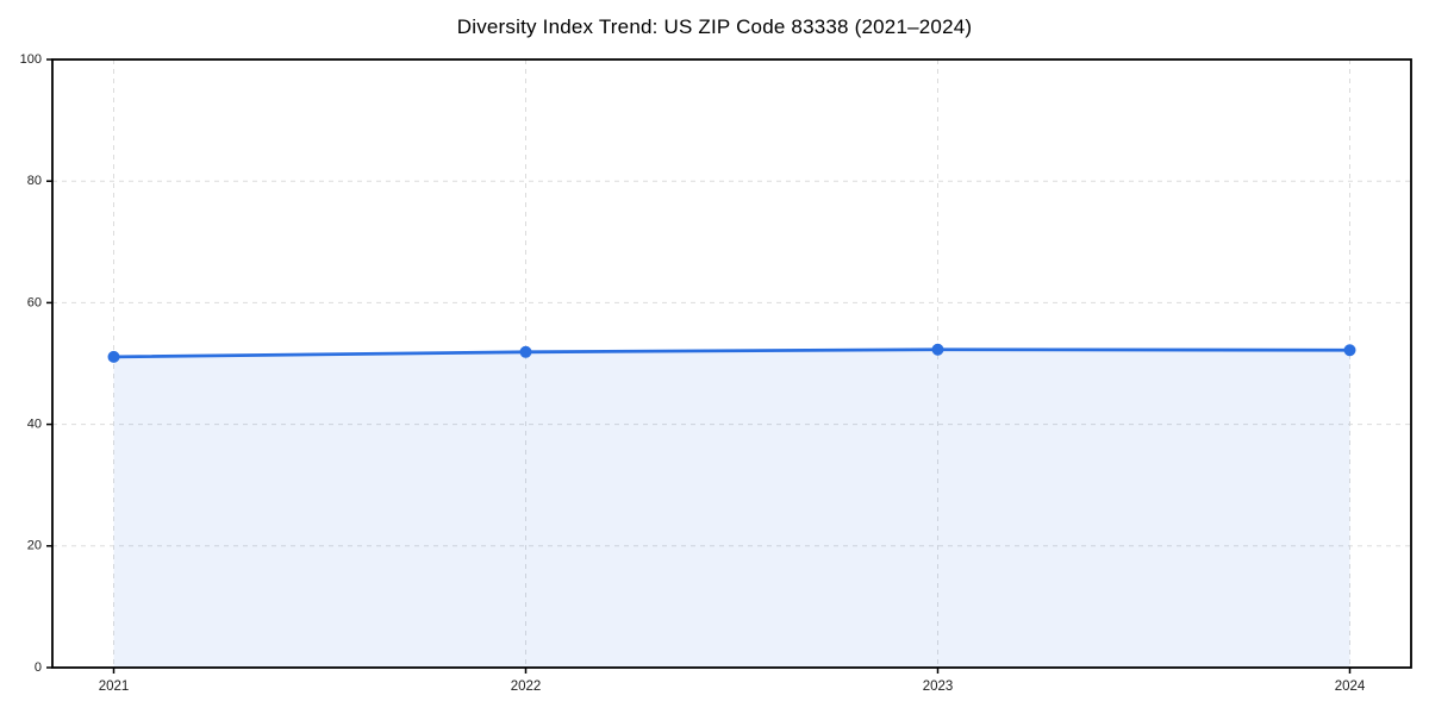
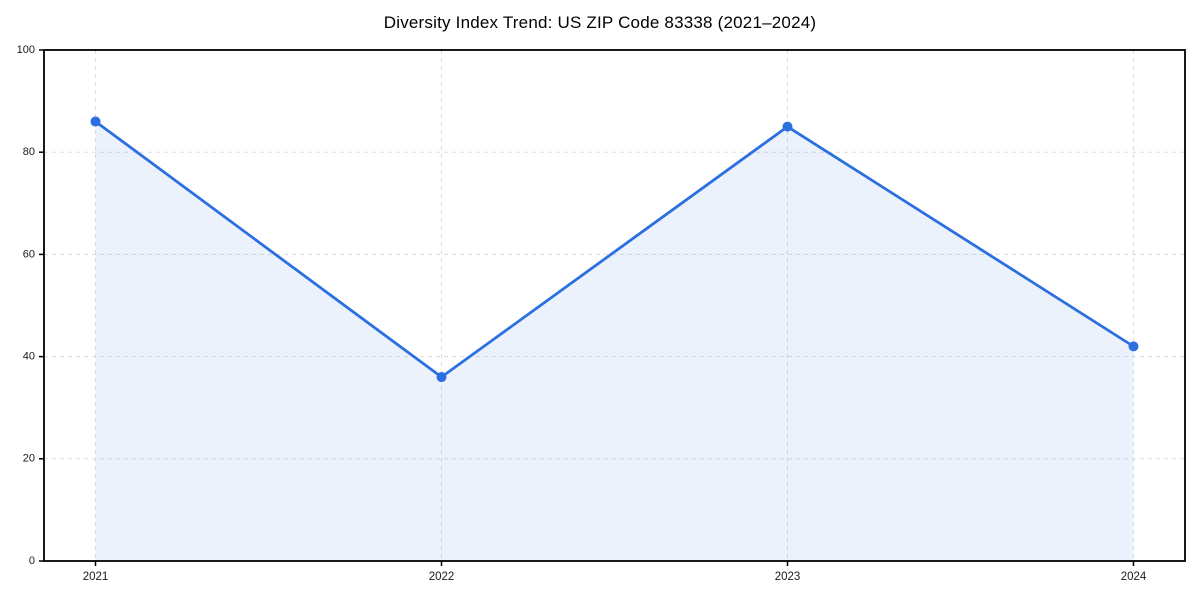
2021: 51 -> 86
2022: 52 -> 36
2023: 52 -> 85
2024: 52 -> 42
